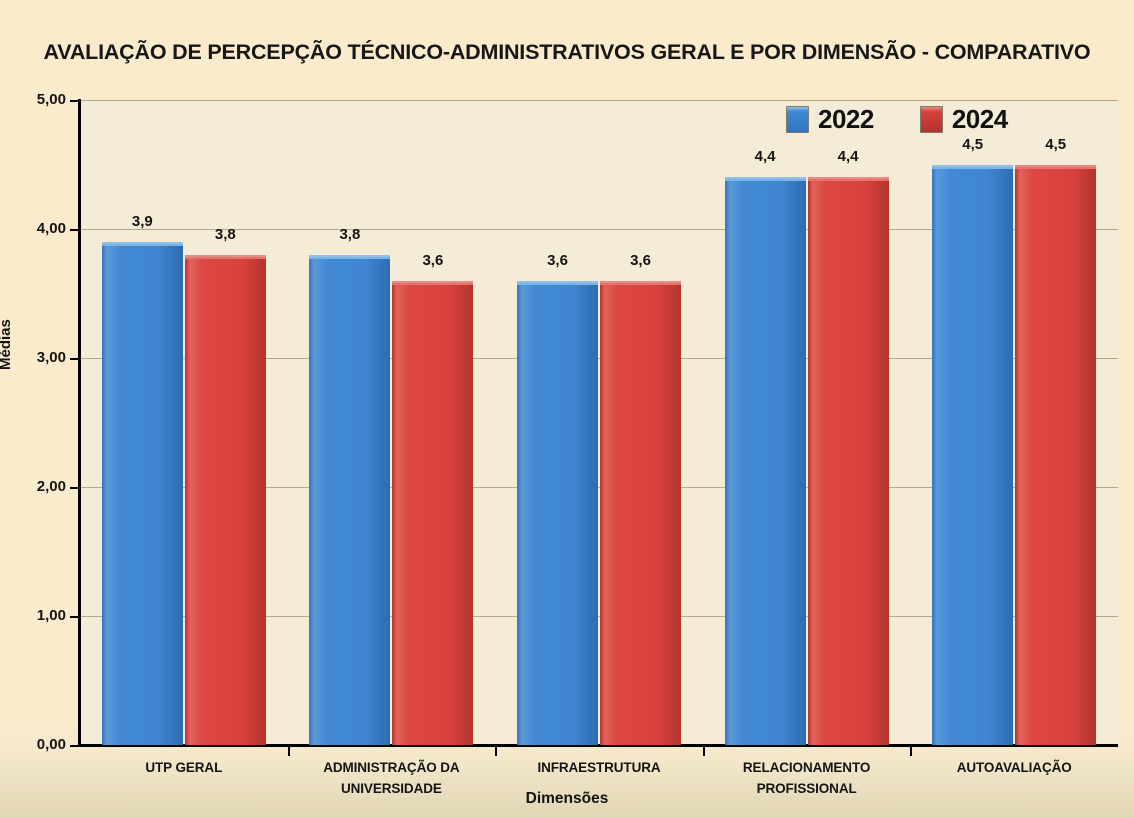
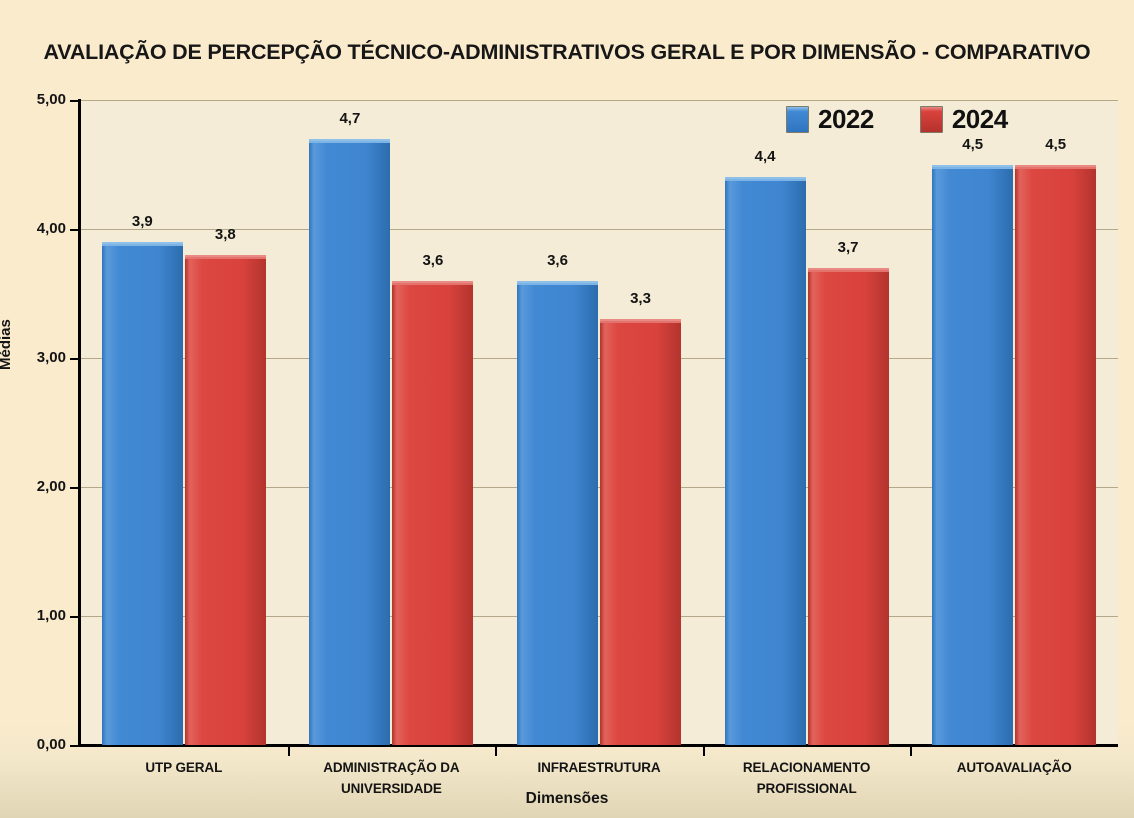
2022/ADMINISTRAÇÃO DA UNIVERSIDADE: 3,8 -> 4,7
2024/INFRAESTRUTURA: 3,6 -> 3,3
2024/RELACIONAMENTO PROFISSIONAL: 4,4 -> 3,7
